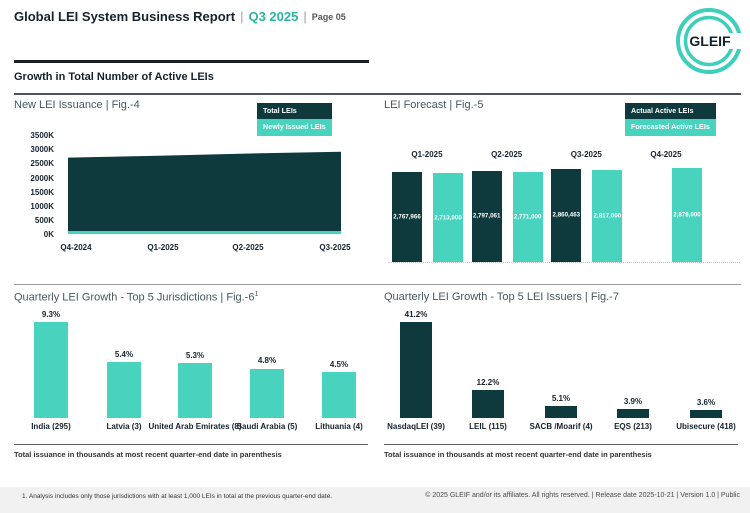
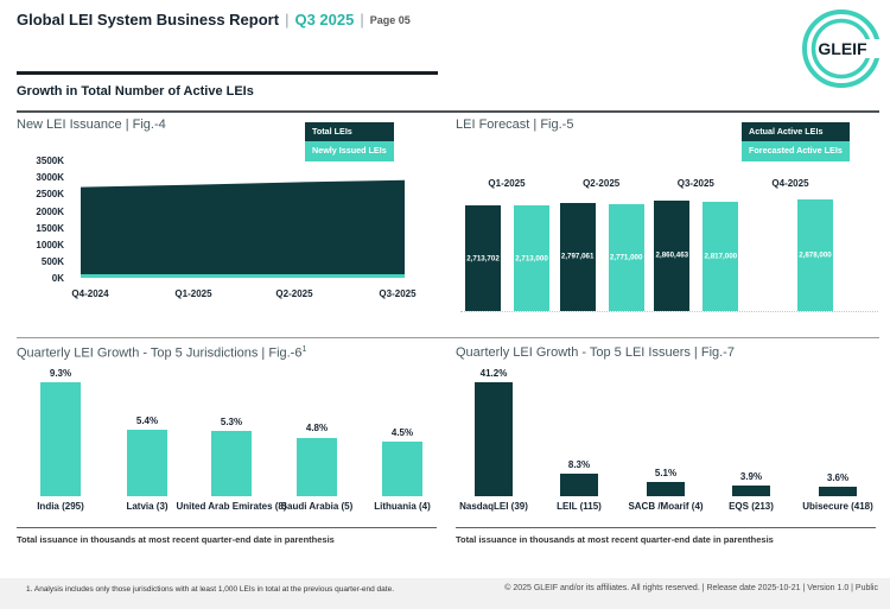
LEI Forecast | Fig.-5/Actual Active LEIs/Q1-2025: 2,767,966 -> 2,713,702
Quarterly LEI Growth - Top 5 LEI Issuers | Fig.-7/LEIL (115): 12.2% -> 8.3%
